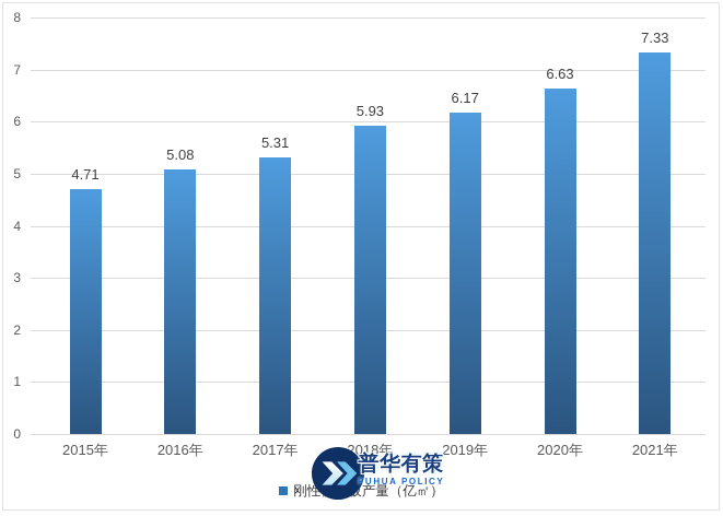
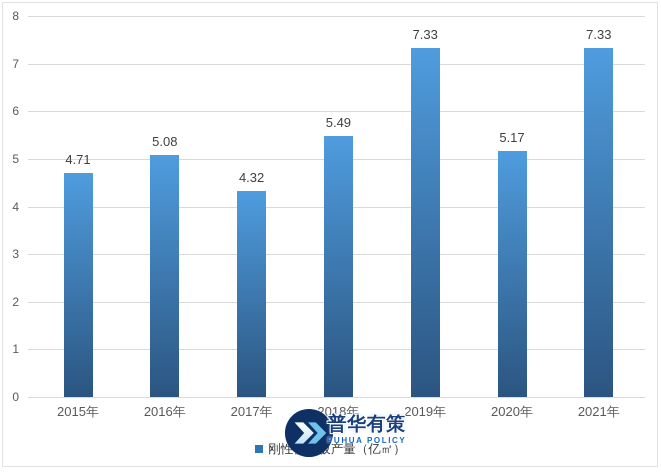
2017年: 5.31 -> 4.32
2018年: 5.93 -> 5.49
2019年: 6.17 -> 7.33
2020年: 6.63 -> 5.17
